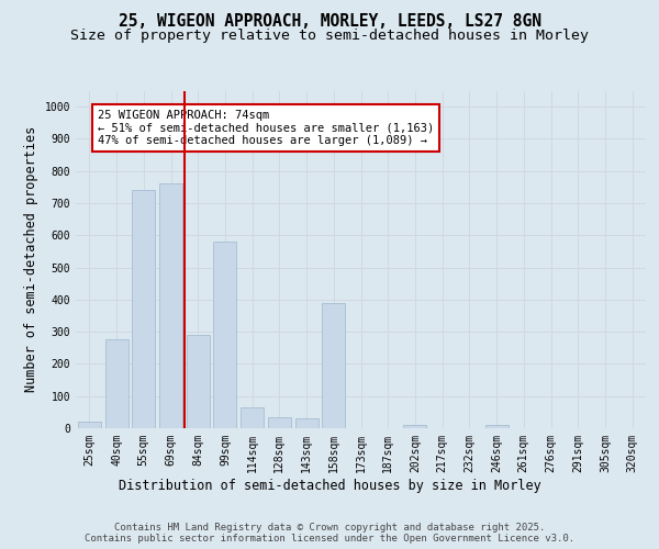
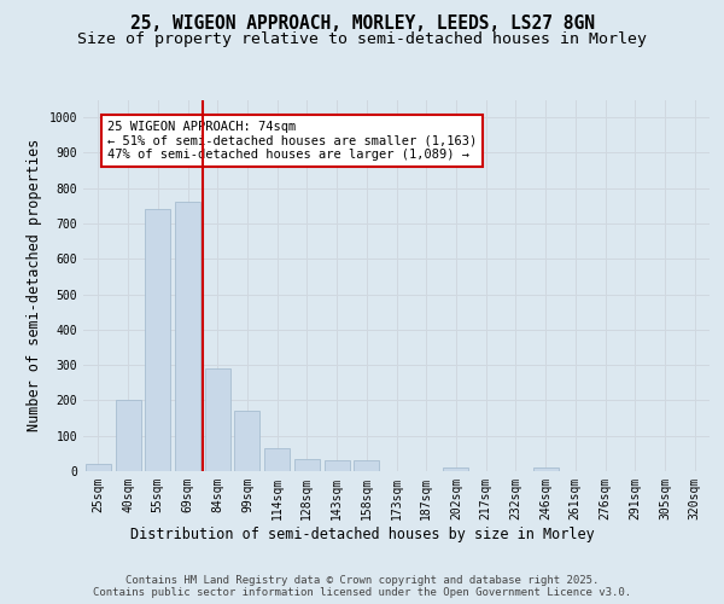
40sqm: 275 -> 200
99sqm: 580 -> 170
158sqm: 390 -> 30
